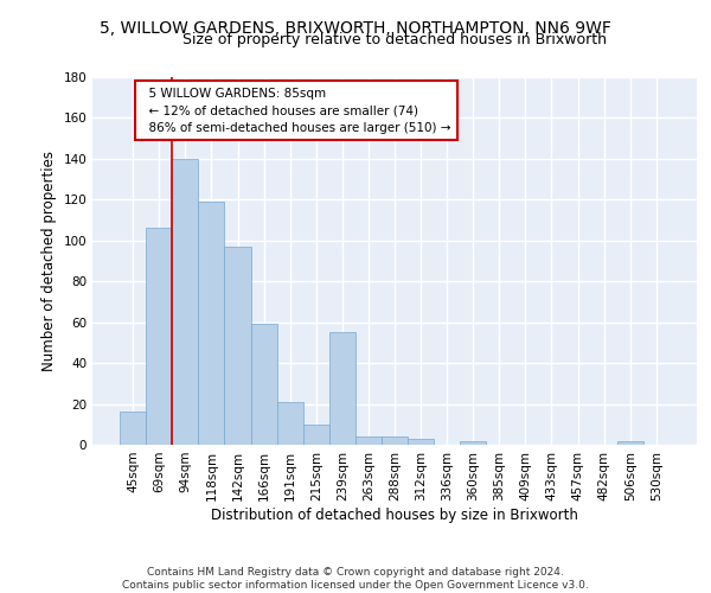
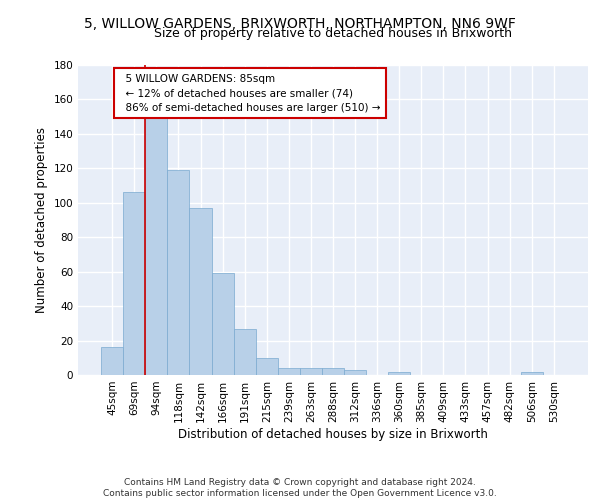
94sqm: 140 -> 149
191sqm: 21 -> 27
239sqm: 55 -> 4
